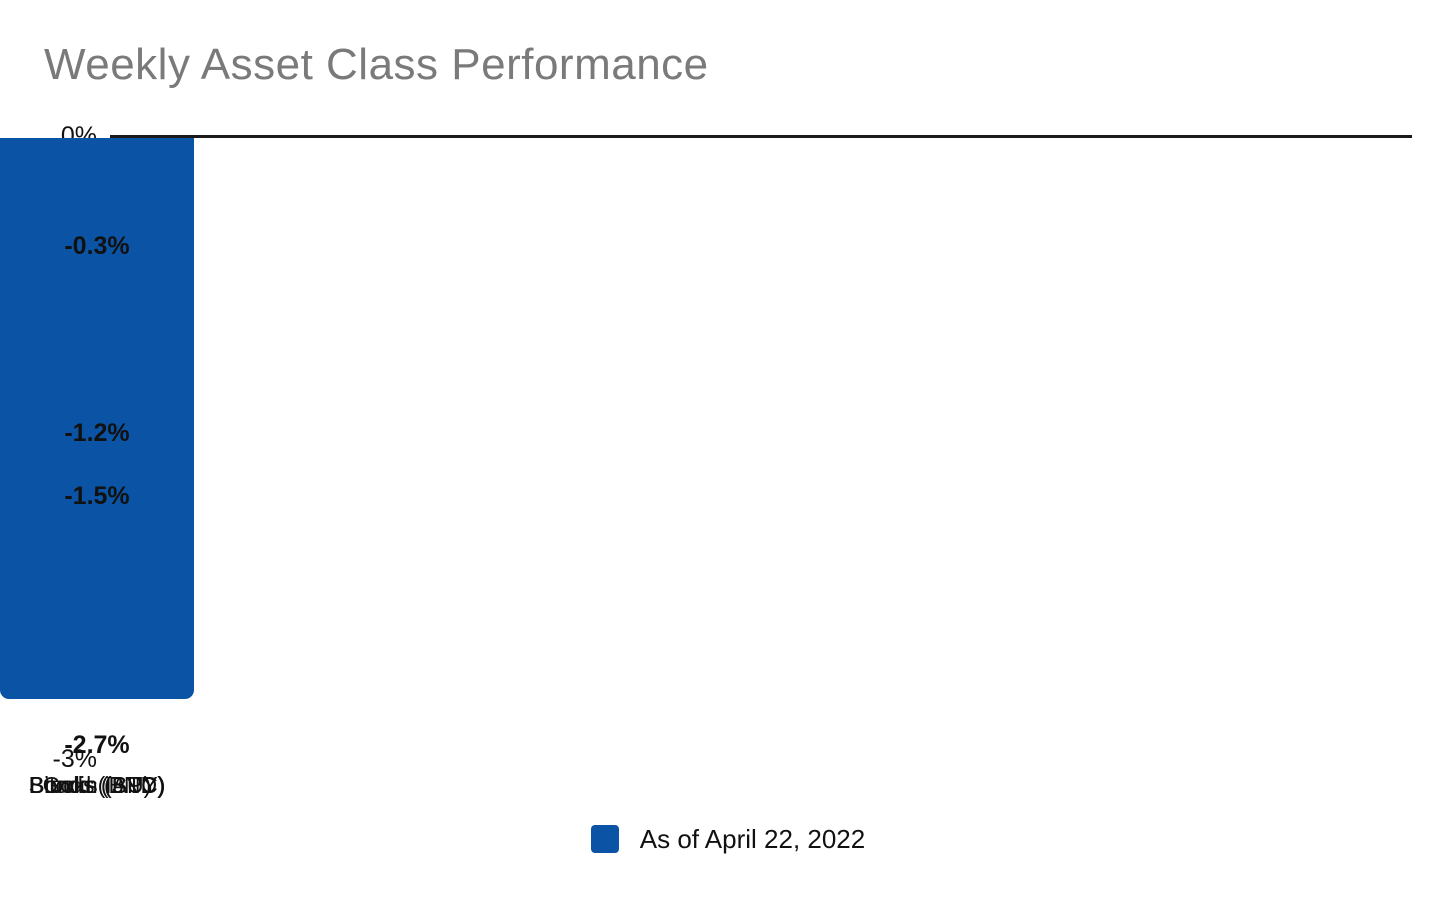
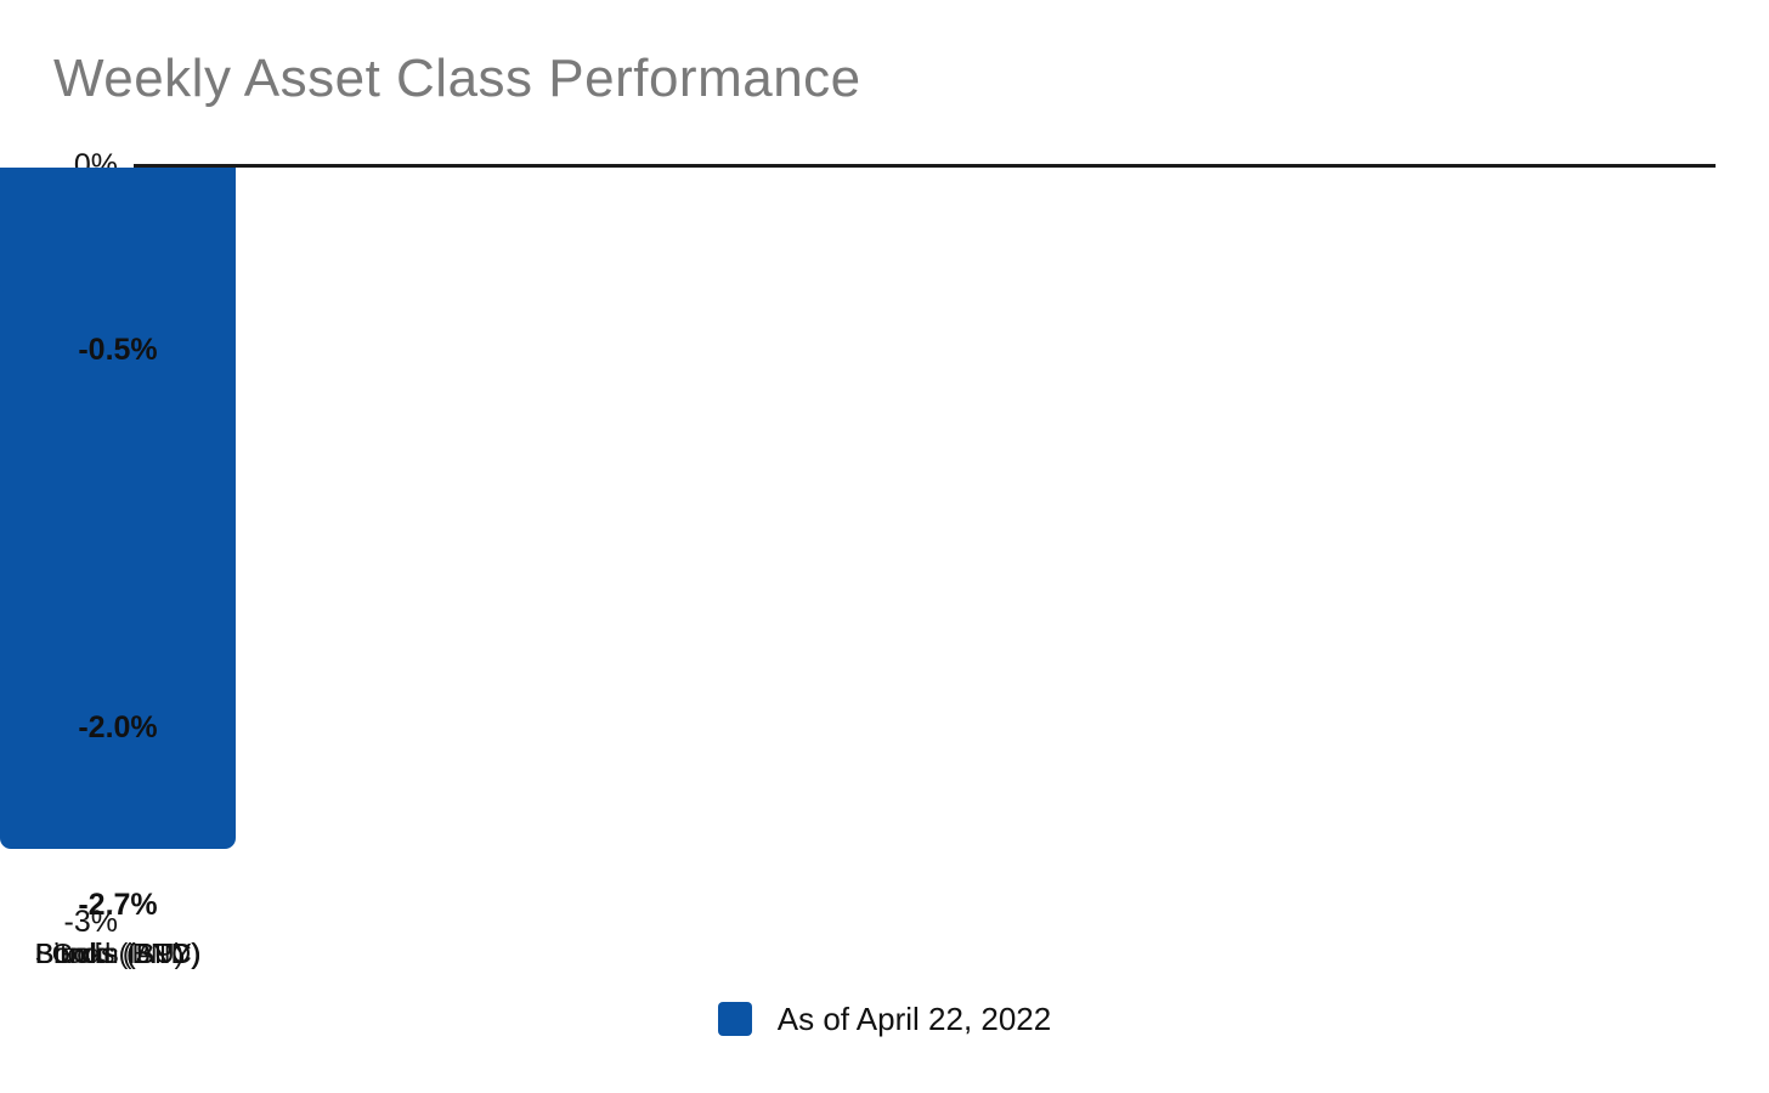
Bonds (BND): -1.5% -> -1.0%
Gold (IAU): -1.2% -> -2.0%
Bitcoin (BTC): -0.3% -> -0.5%
